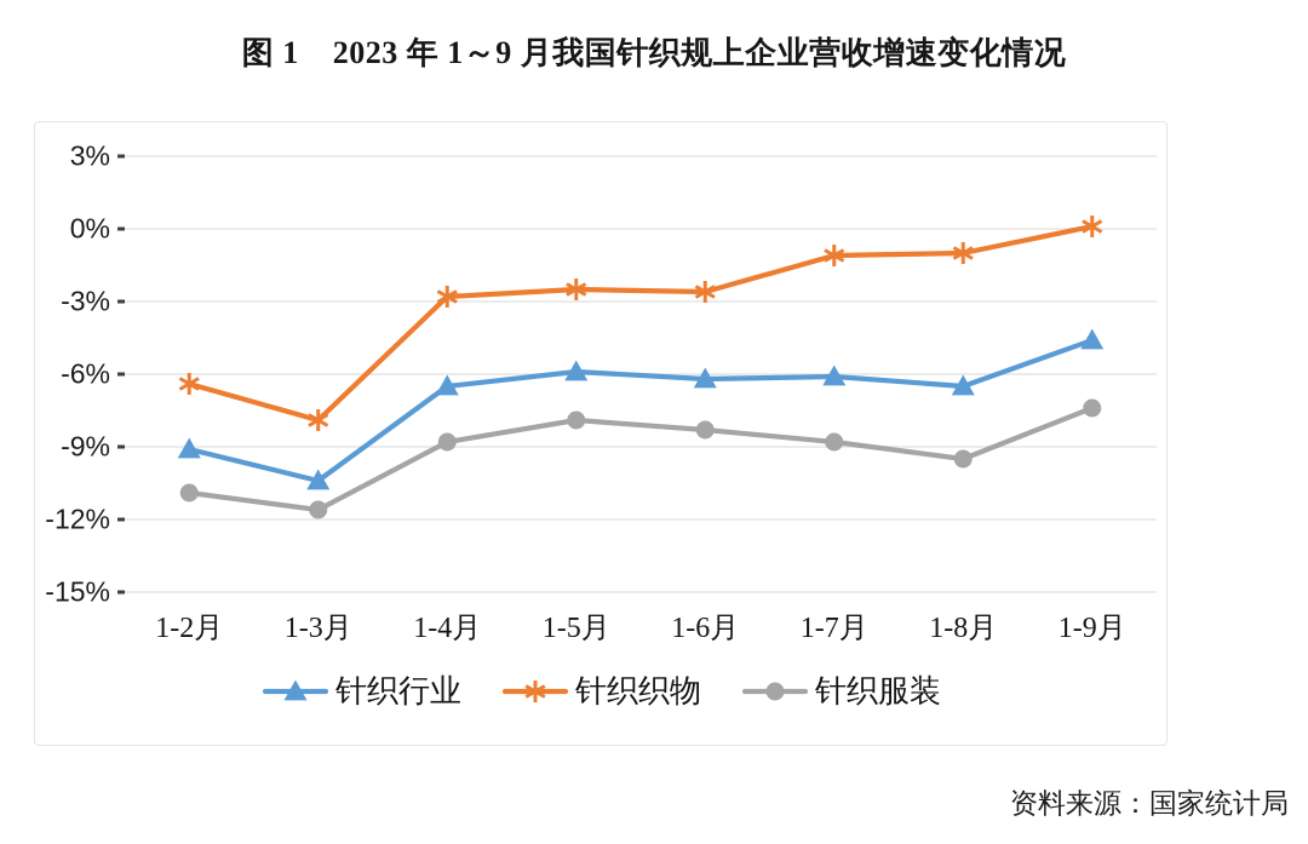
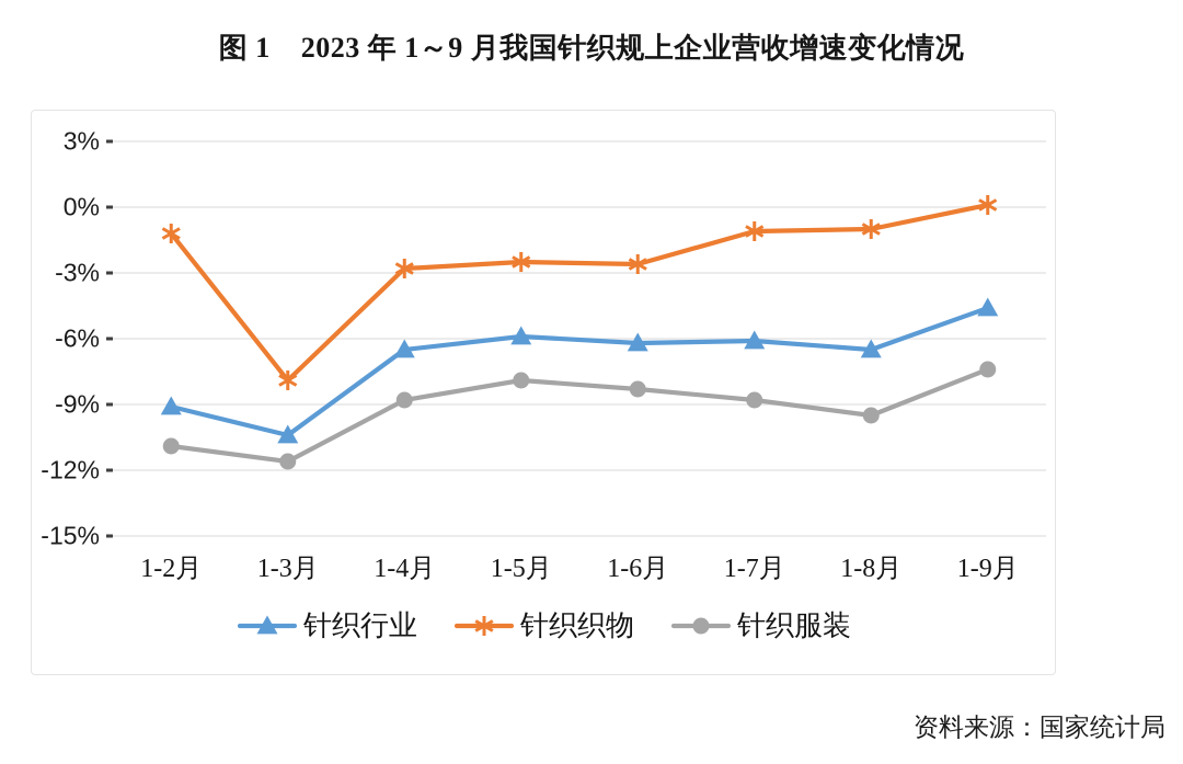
针织织物/1-2月: -6.4% -> -1.2%
